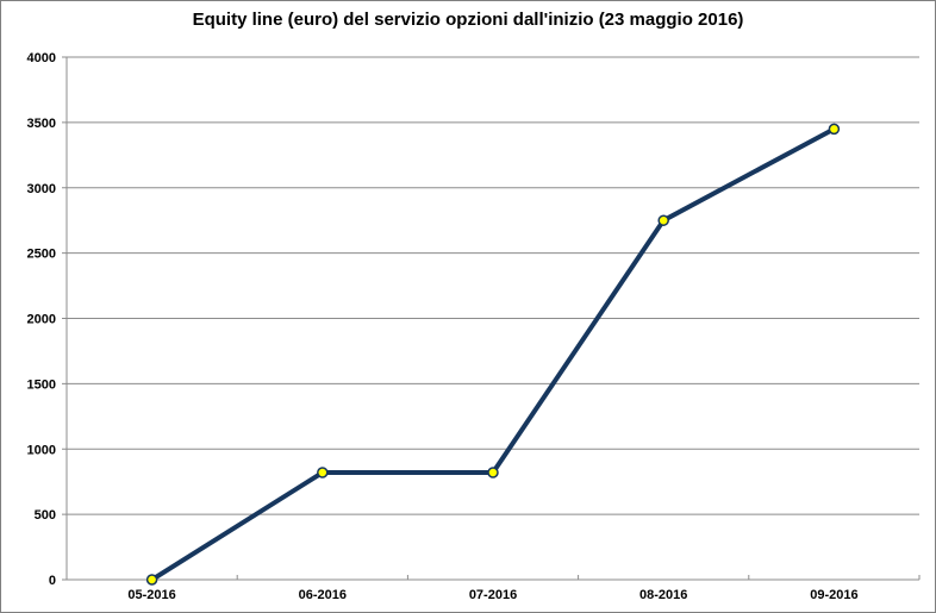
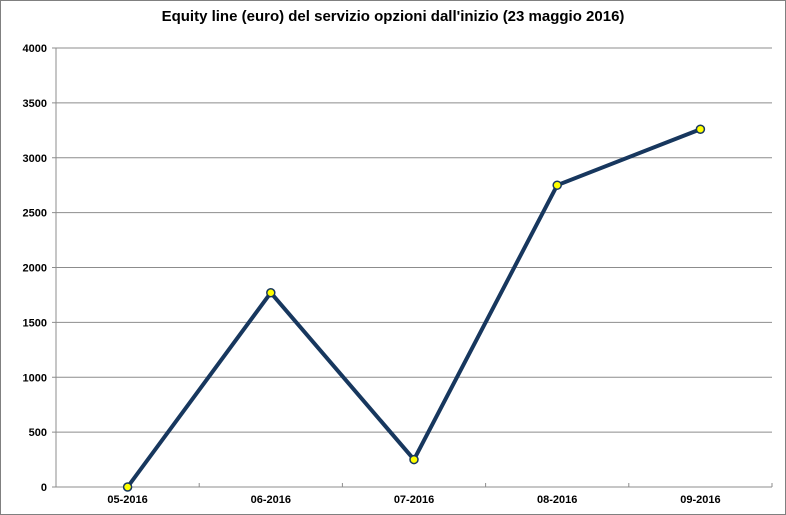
06-2016: 820 -> 1770
07-2016: 820 -> 250
09-2016: 3450 -> 3260
